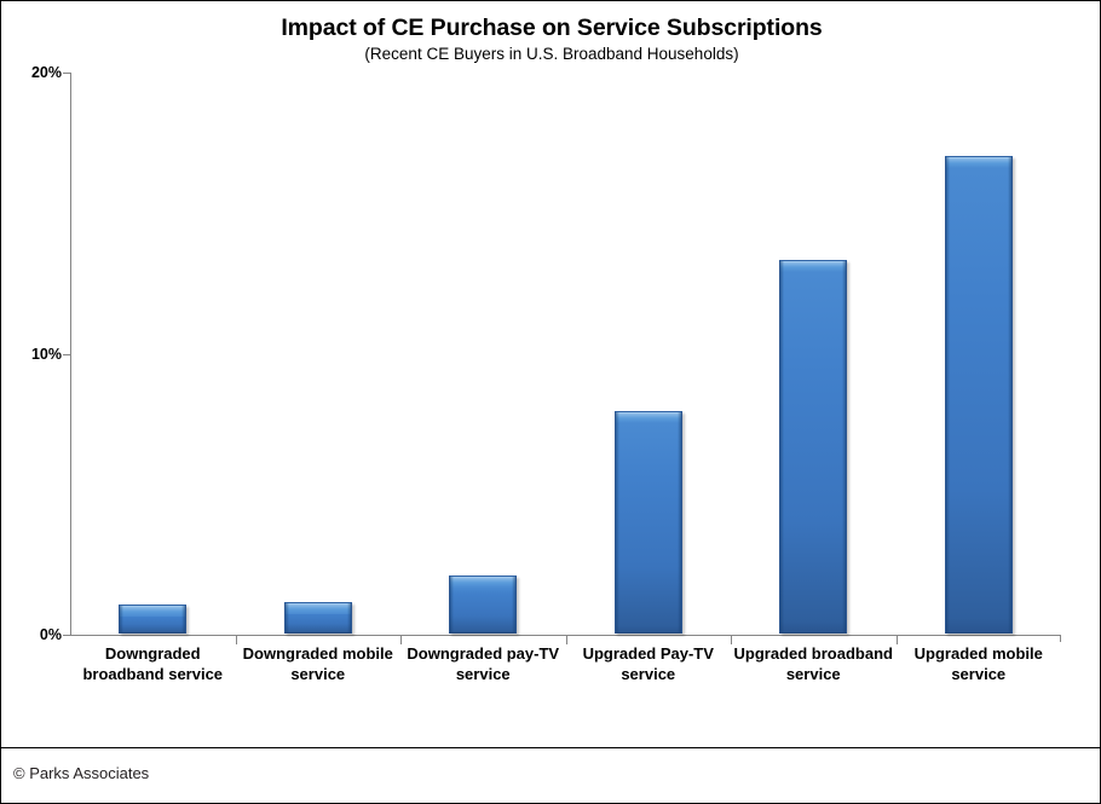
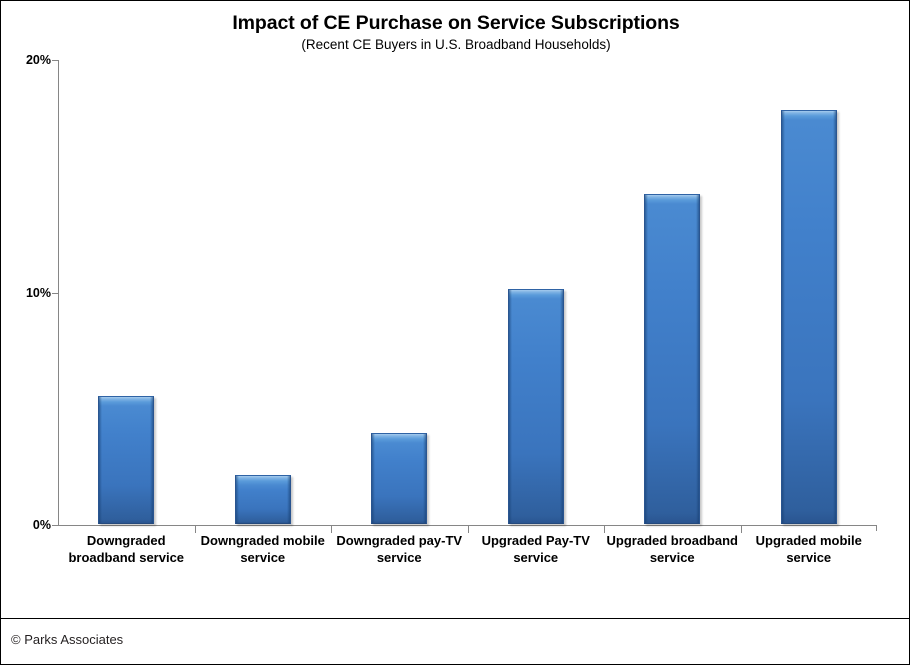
Downgraded broadband service: 1.1% -> 5.5%
Downgraded mobile service: 1.1% -> 2.1%
Downgraded pay-TV service: 2.0% -> 3.9%
Upgraded Pay-TV service: 7.9% -> 10.1%
Upgraded broadband service: 13.3% -> 14.2%
Upgraded mobile service: 17.0% -> 17.8%
